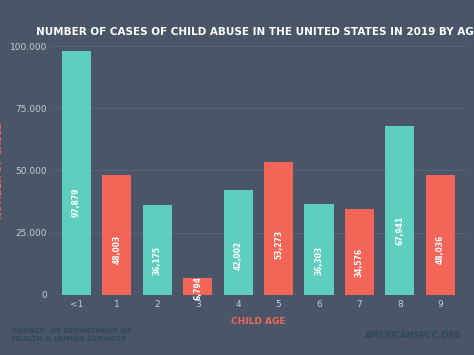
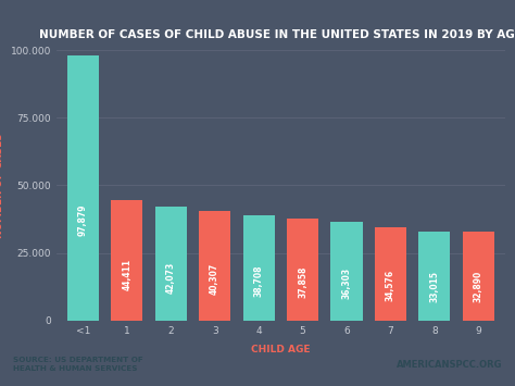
1: 48,003 -> 44,411
2: 36,175 -> 42,073
3: 6,794 -> 40,307
4: 42,002 -> 38,708
5: 53,273 -> 37,858
8: 67,941 -> 33,015
9: 48,036 -> 32,890
